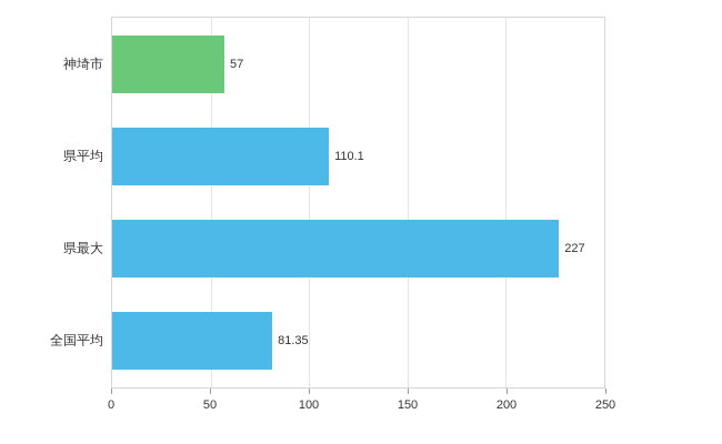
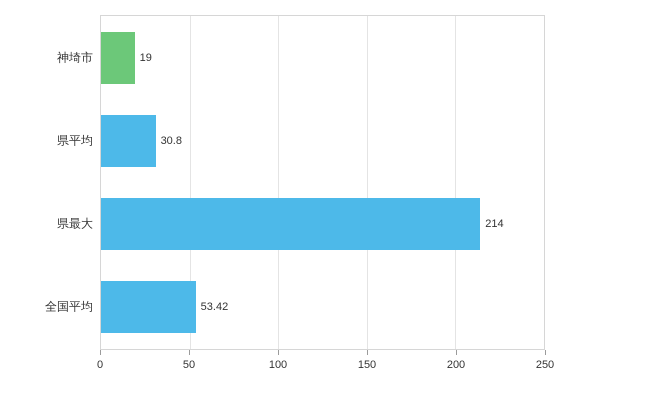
神埼市: 57 -> 19
県平均: 110.1 -> 30.8
県最大: 227 -> 214
全国平均: 81.35 -> 53.42
